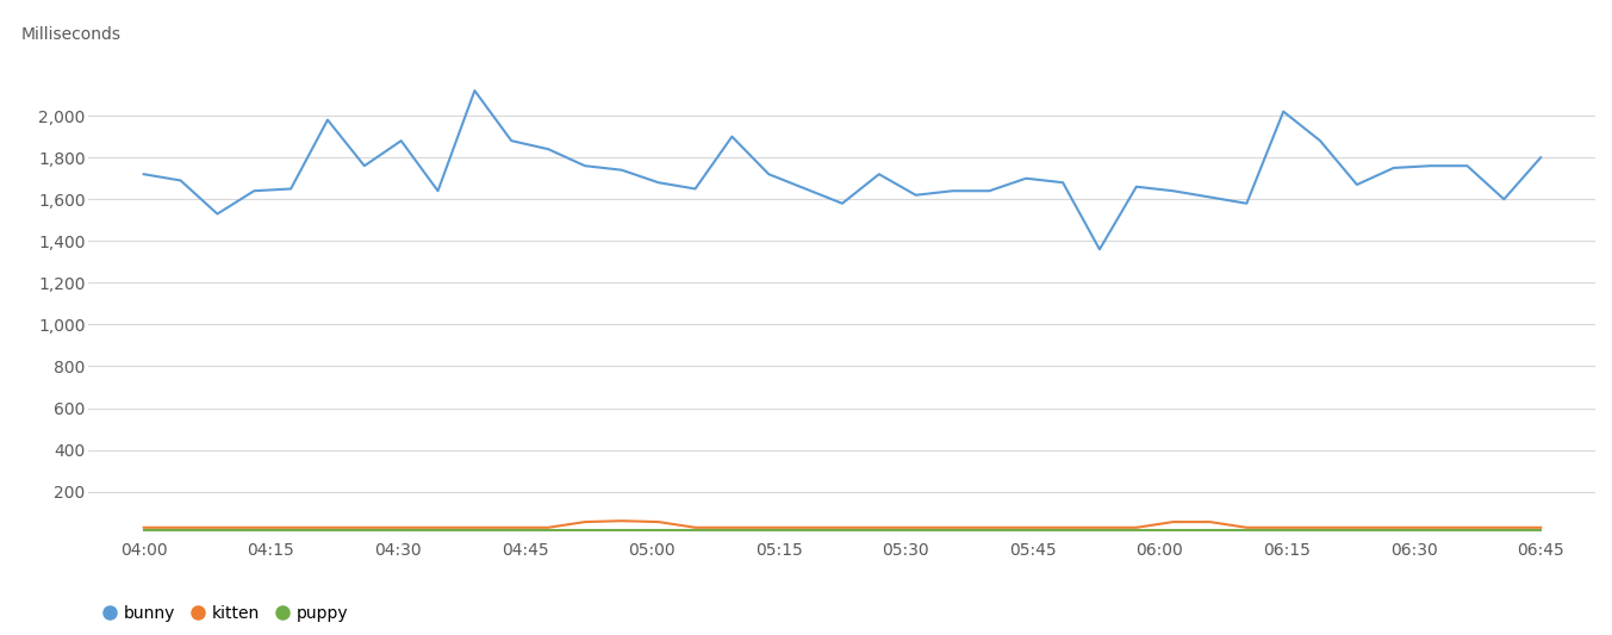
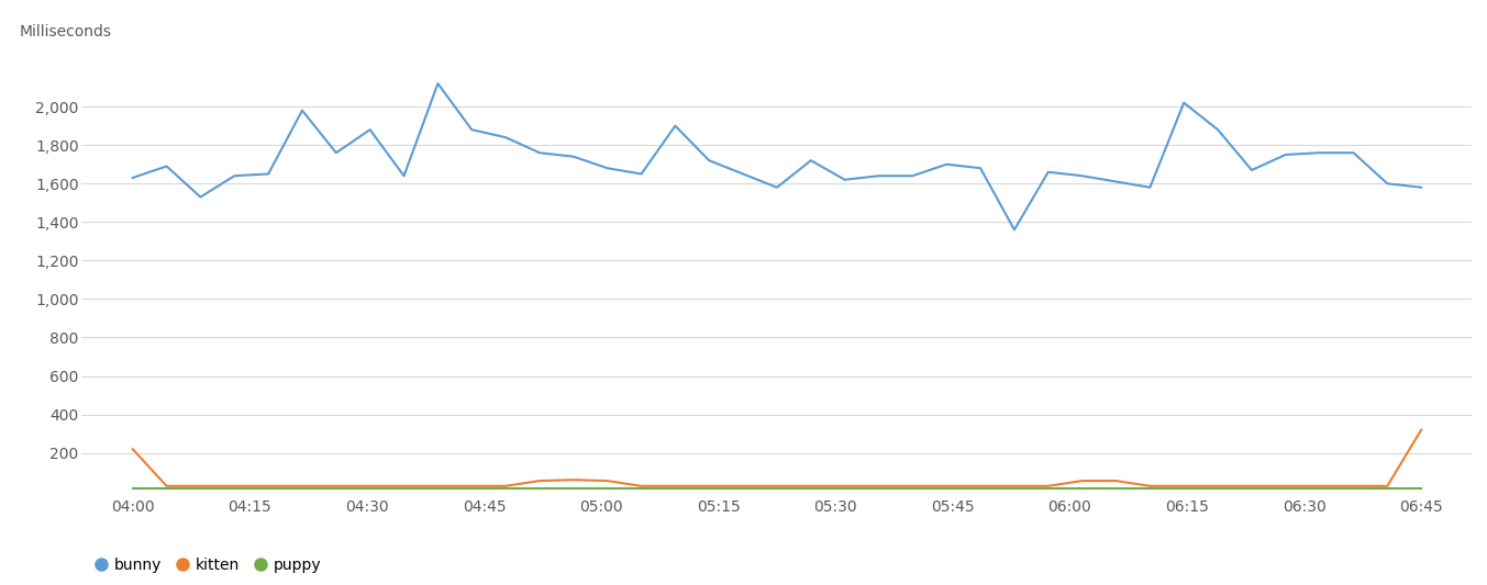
bunny/04:00: 1,720 -> 1,630
kitten/04:00: 30 -> 220
bunny/06:45: 1,800 -> 1,580
kitten/06:45: 30 -> 320
